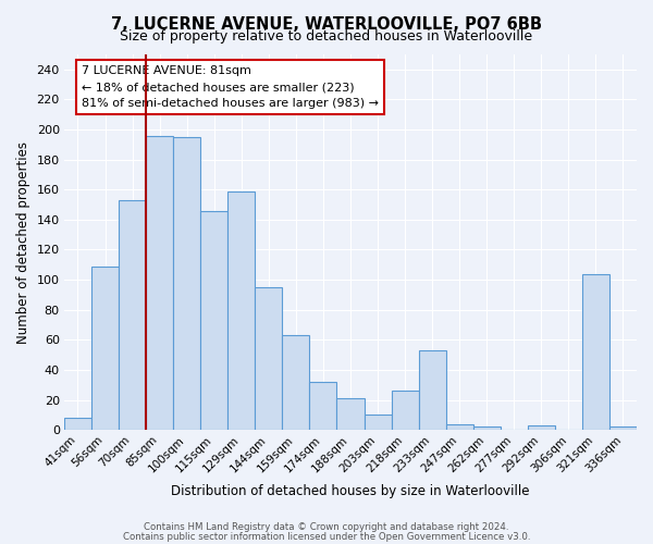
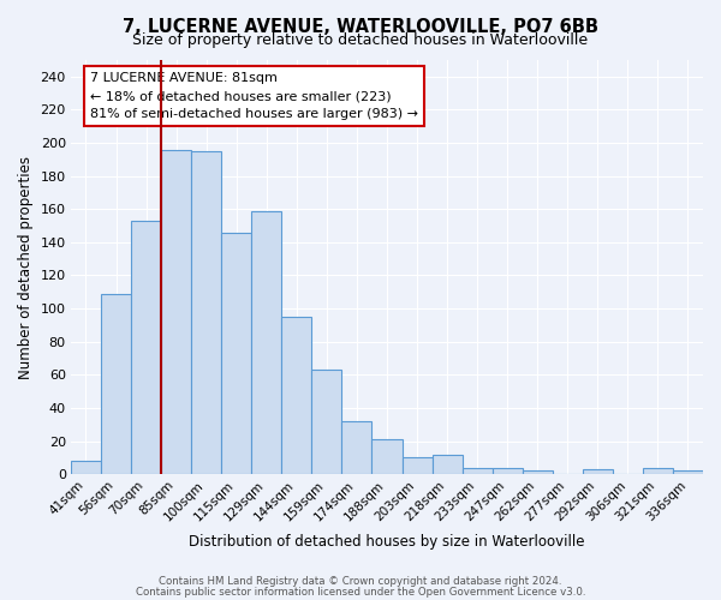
218sqm: 26 -> 12
233sqm: 53 -> 4
321sqm: 104 -> 4
